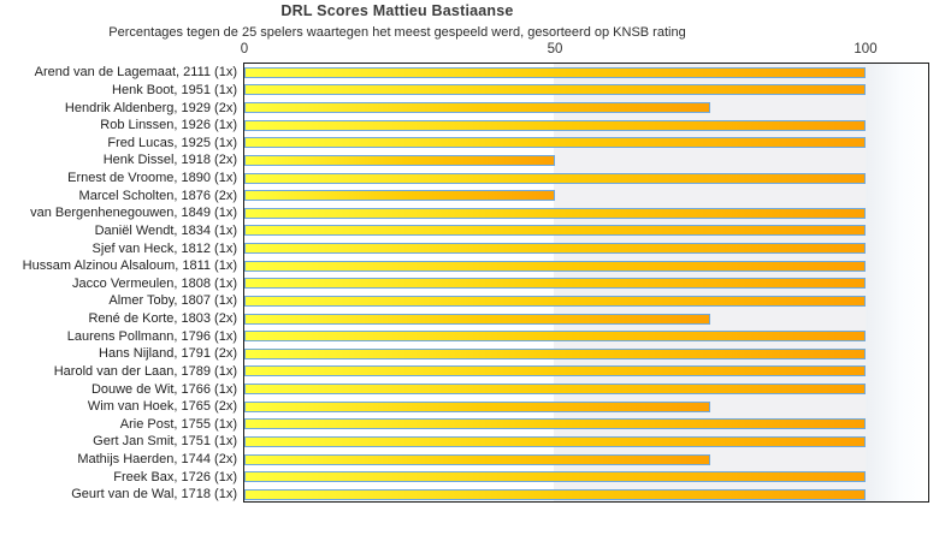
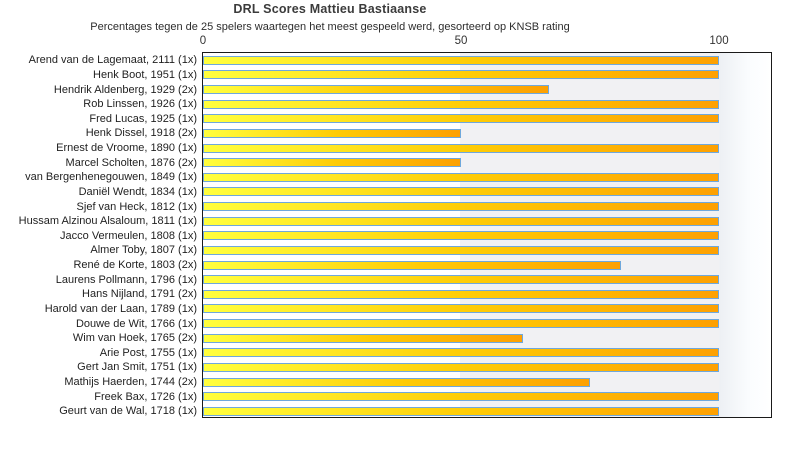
Hendrik Aldenberg, 1929 (2x): 75 -> 67
René de Korte, 1803 (2x): 75 -> 81
Wim van Hoek, 1765 (2x): 75 -> 62
